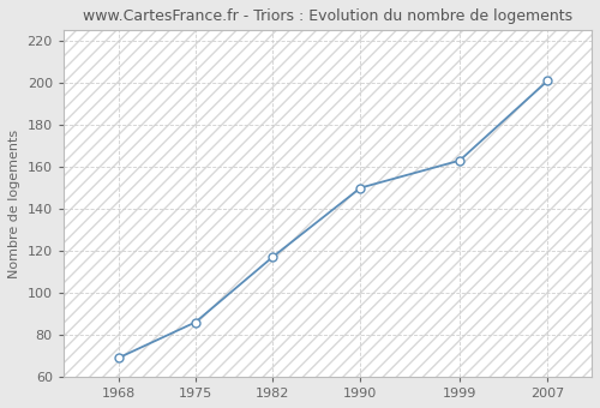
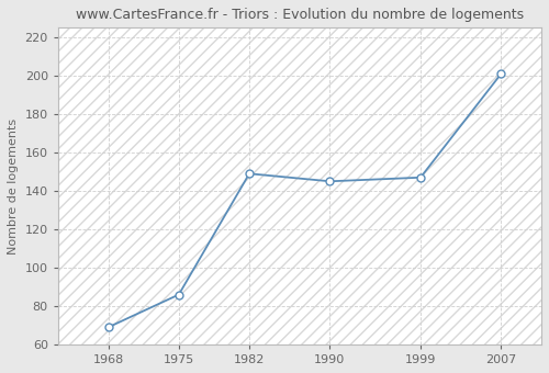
1982: 117 -> 149
1990: 150 -> 145
1999: 163 -> 147
